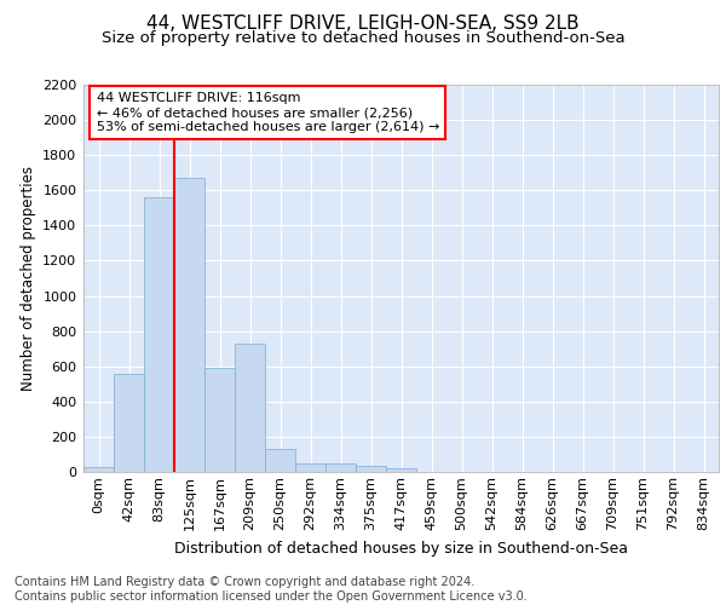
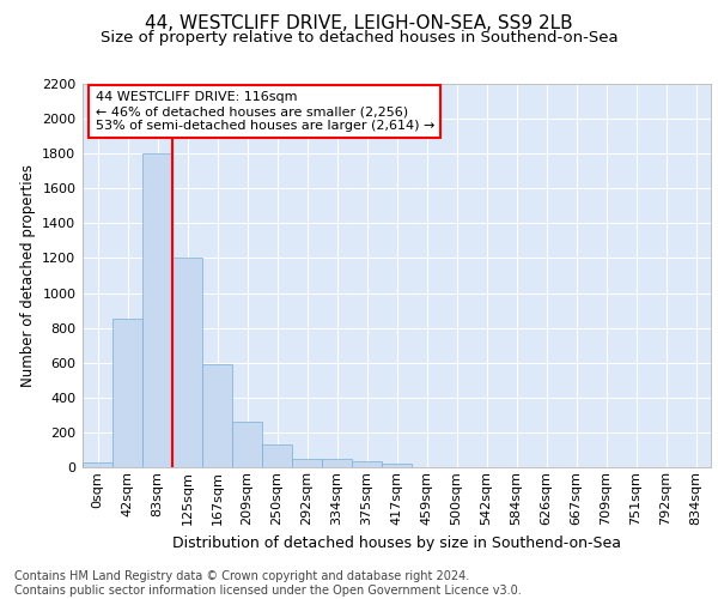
42sqm: 560 -> 850
83sqm: 1560 -> 1800
125sqm: 1670 -> 1200
209sqm: 730 -> 260
